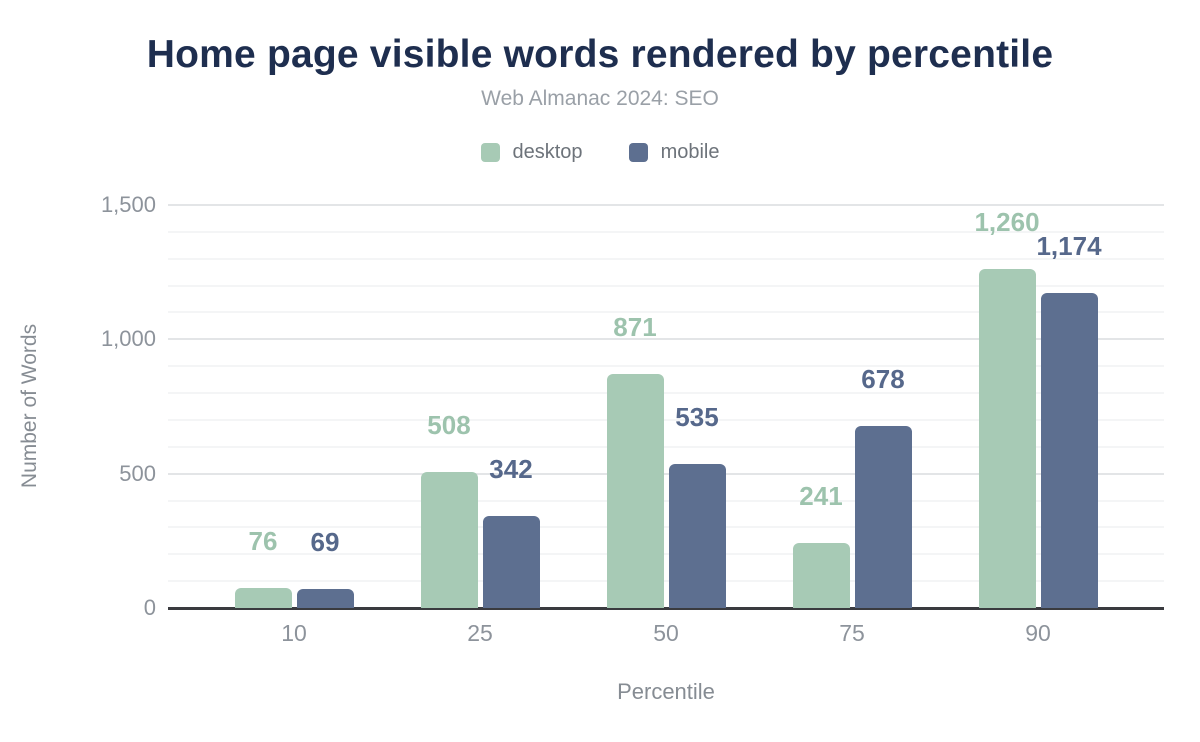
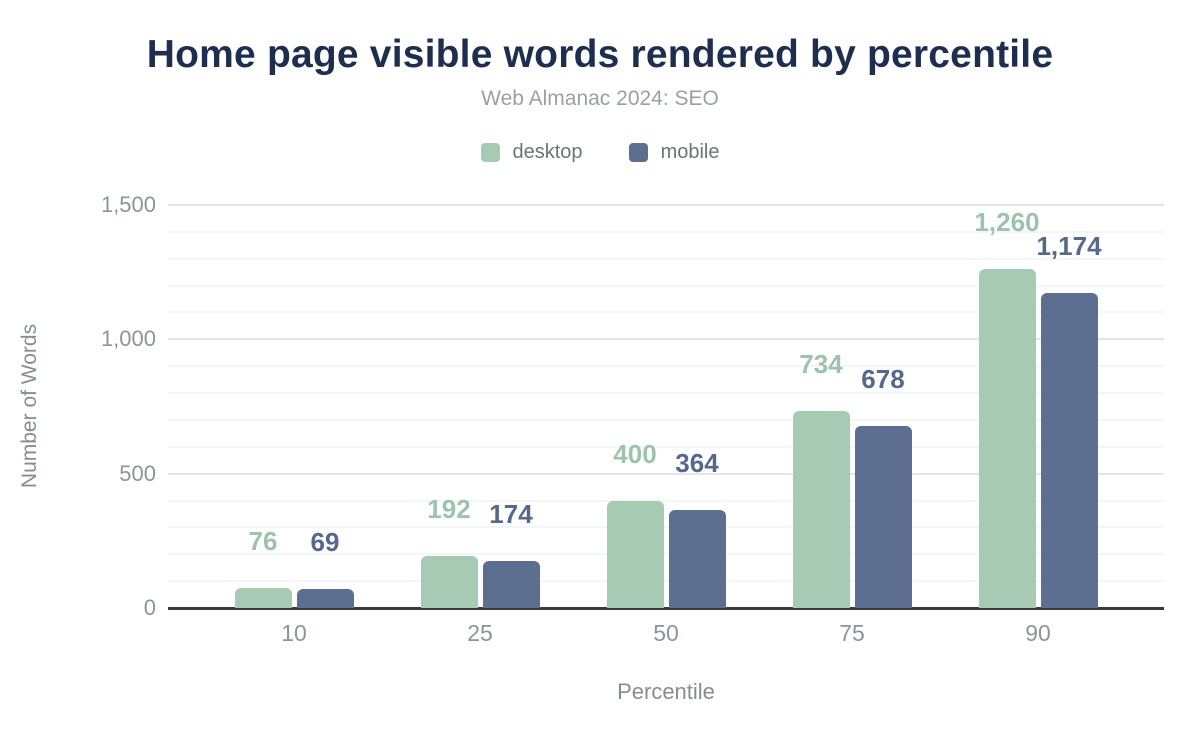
desktop/25: 508 -> 192
mobile/25: 342 -> 174
desktop/50: 871 -> 400
mobile/50: 535 -> 364
desktop/75: 241 -> 734
